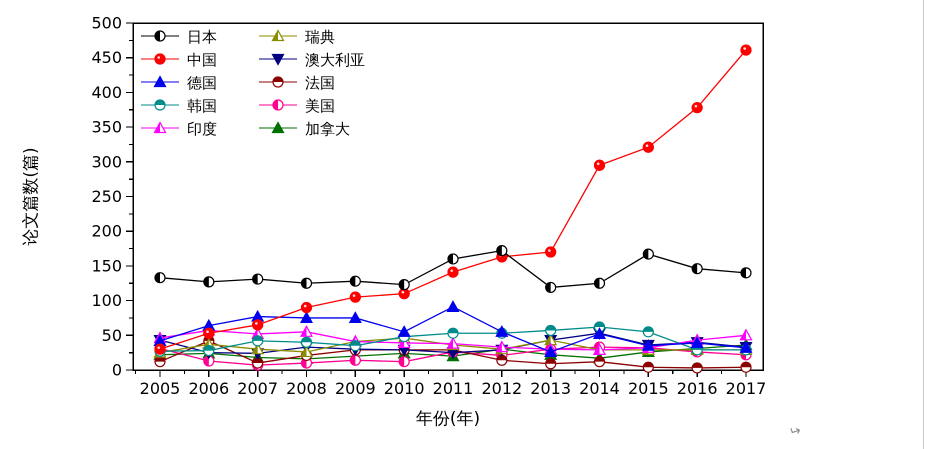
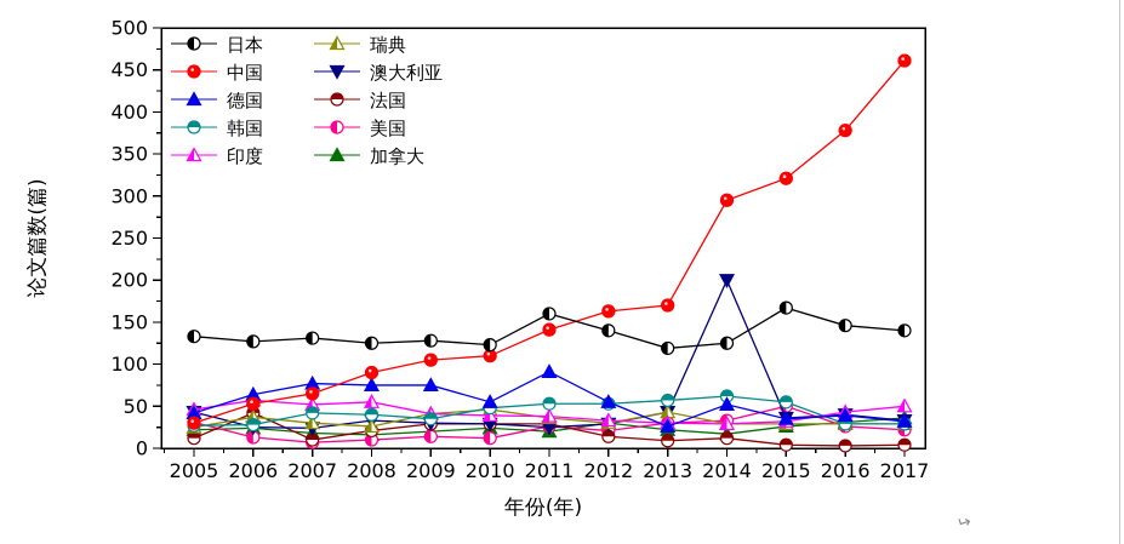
日本/2012: 170 -> 140
澳大利亚/2014: 50 -> 200
美国/2015: 30 -> 50
